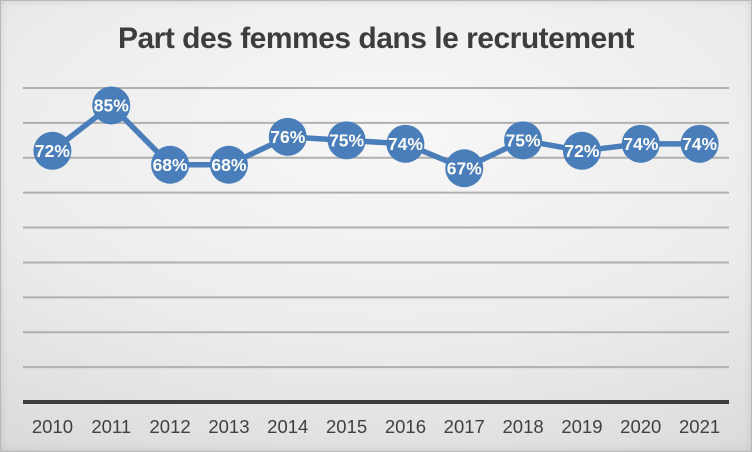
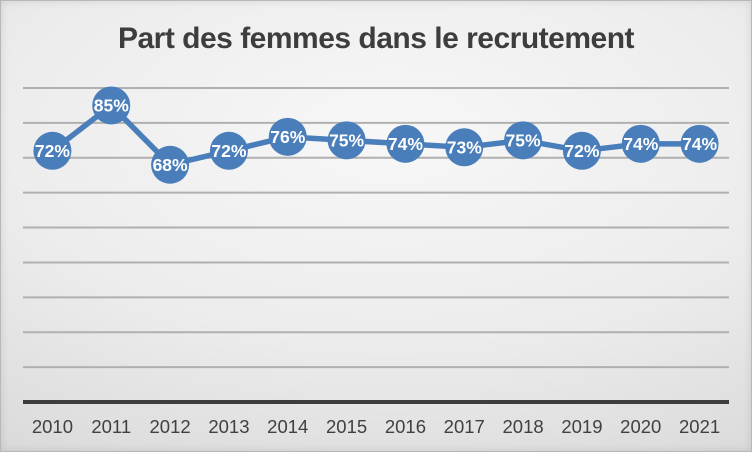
2013: 68% -> 72%
2017: 67% -> 73%
